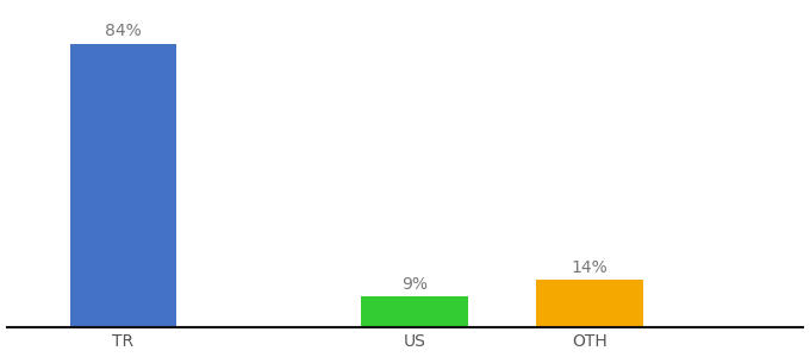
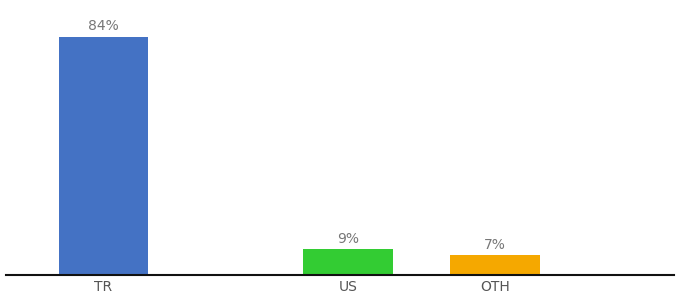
OTH: 14% -> 7%
